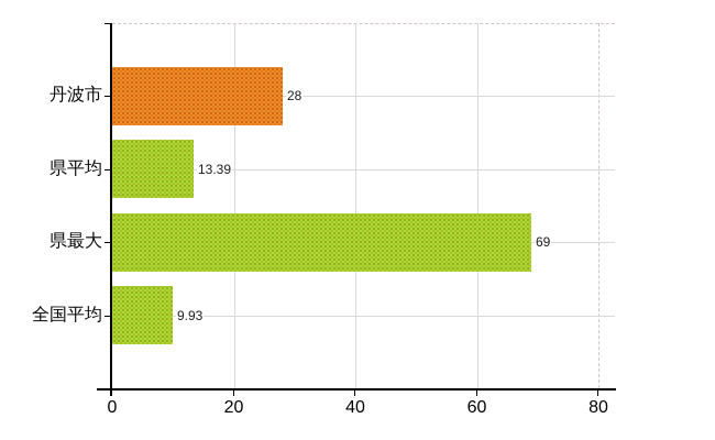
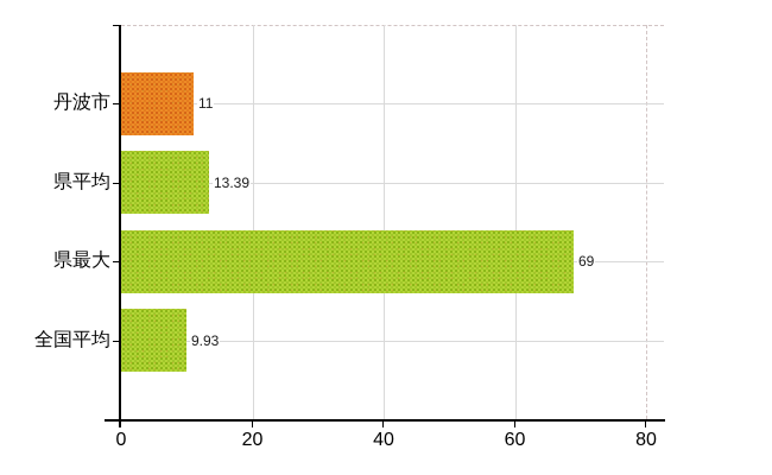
丹波市: 28 -> 11
